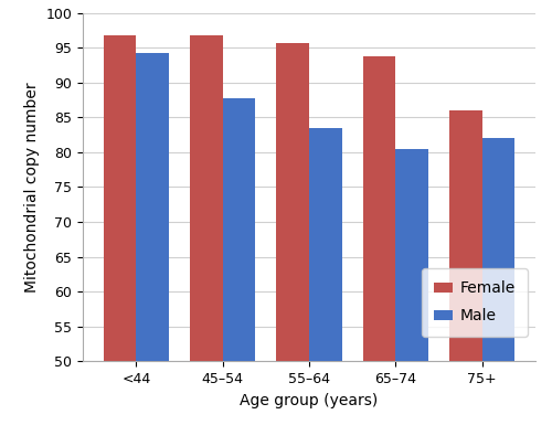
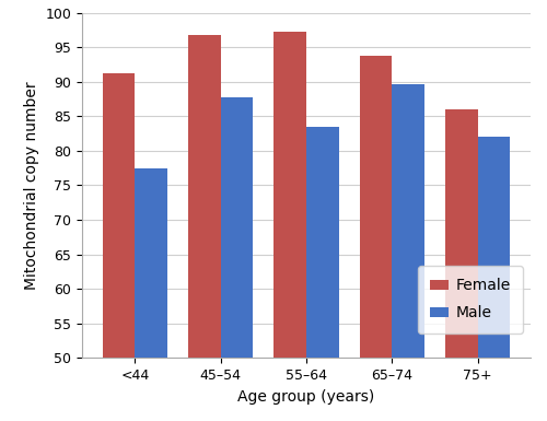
Female/<44: 96.7 -> 91.2
Male/<44: 94.2 -> 77.4
Female/55–64: 95.7 -> 97.2
Male/65–74: 80.5 -> 89.6
